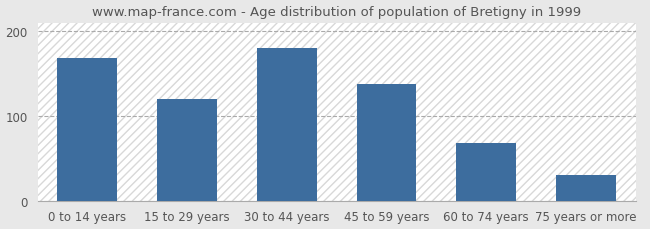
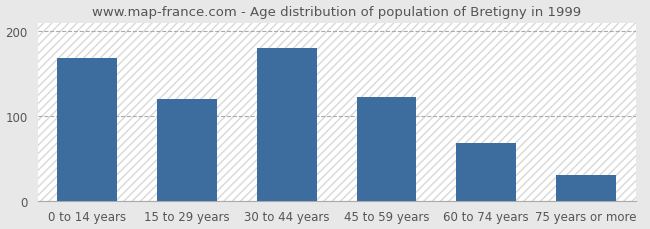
45 to 59 years: 138 -> 122
